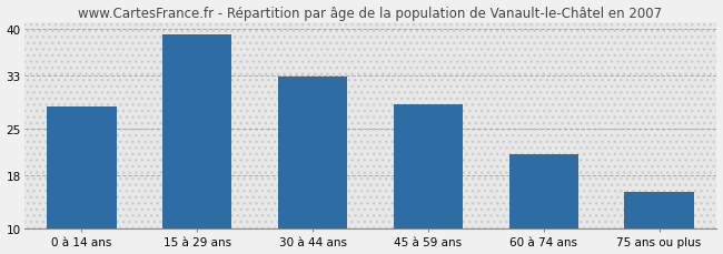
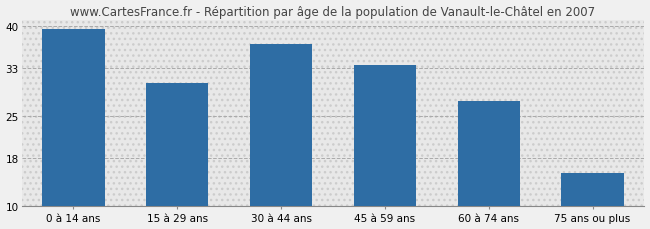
0 à 14 ans: 28.4 -> 39.5
15 à 29 ans: 39.2 -> 30.5
30 à 44 ans: 32.8 -> 37.0
45 à 59 ans: 28.6 -> 33.5
60 à 74 ans: 21.2 -> 27.5
